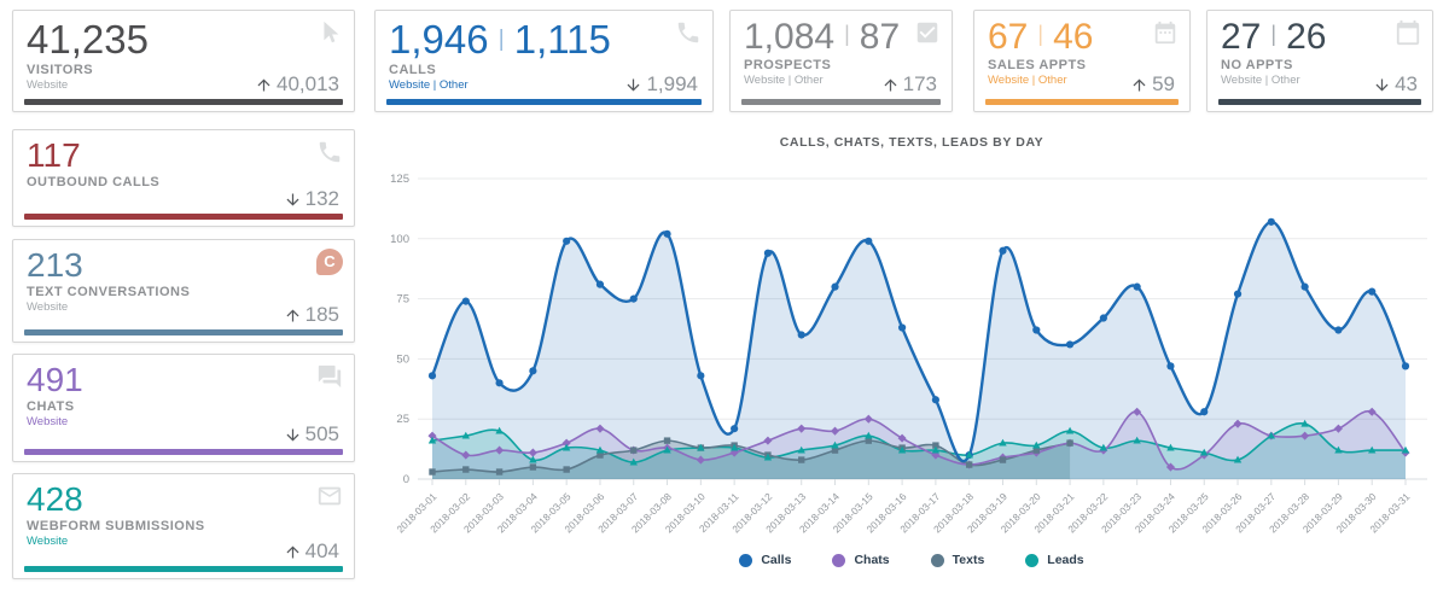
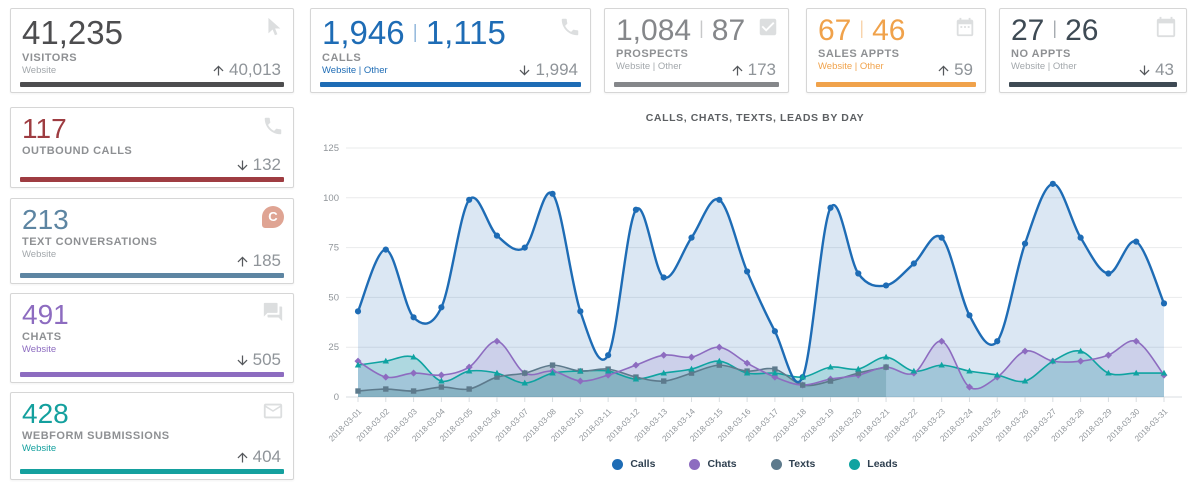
Chats/2018-03-06: 21 -> 28
Calls/2018-03-24: 47 -> 41
